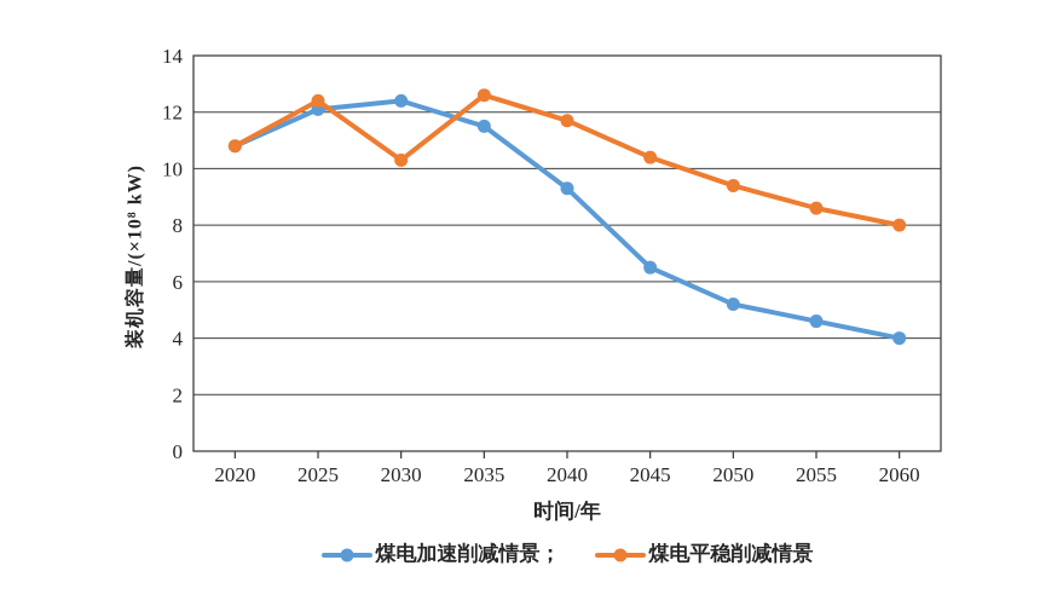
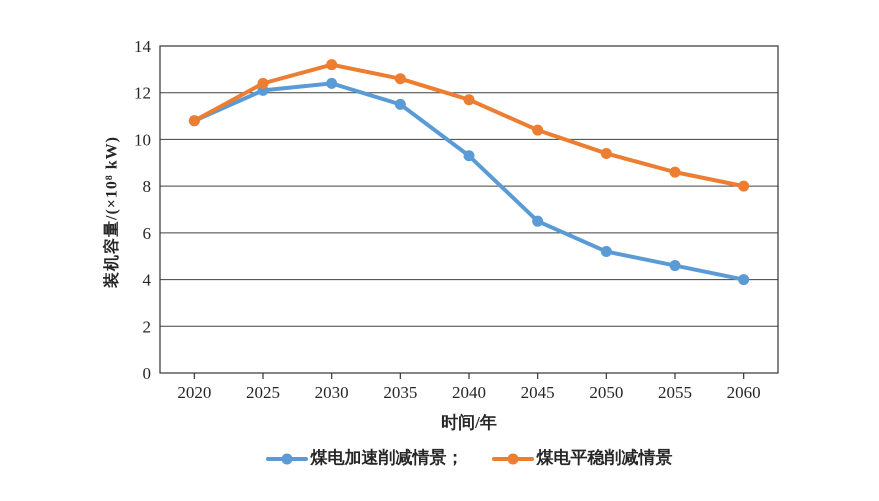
煤电平稳削减情景/2030: 10.3 -> 13.2
